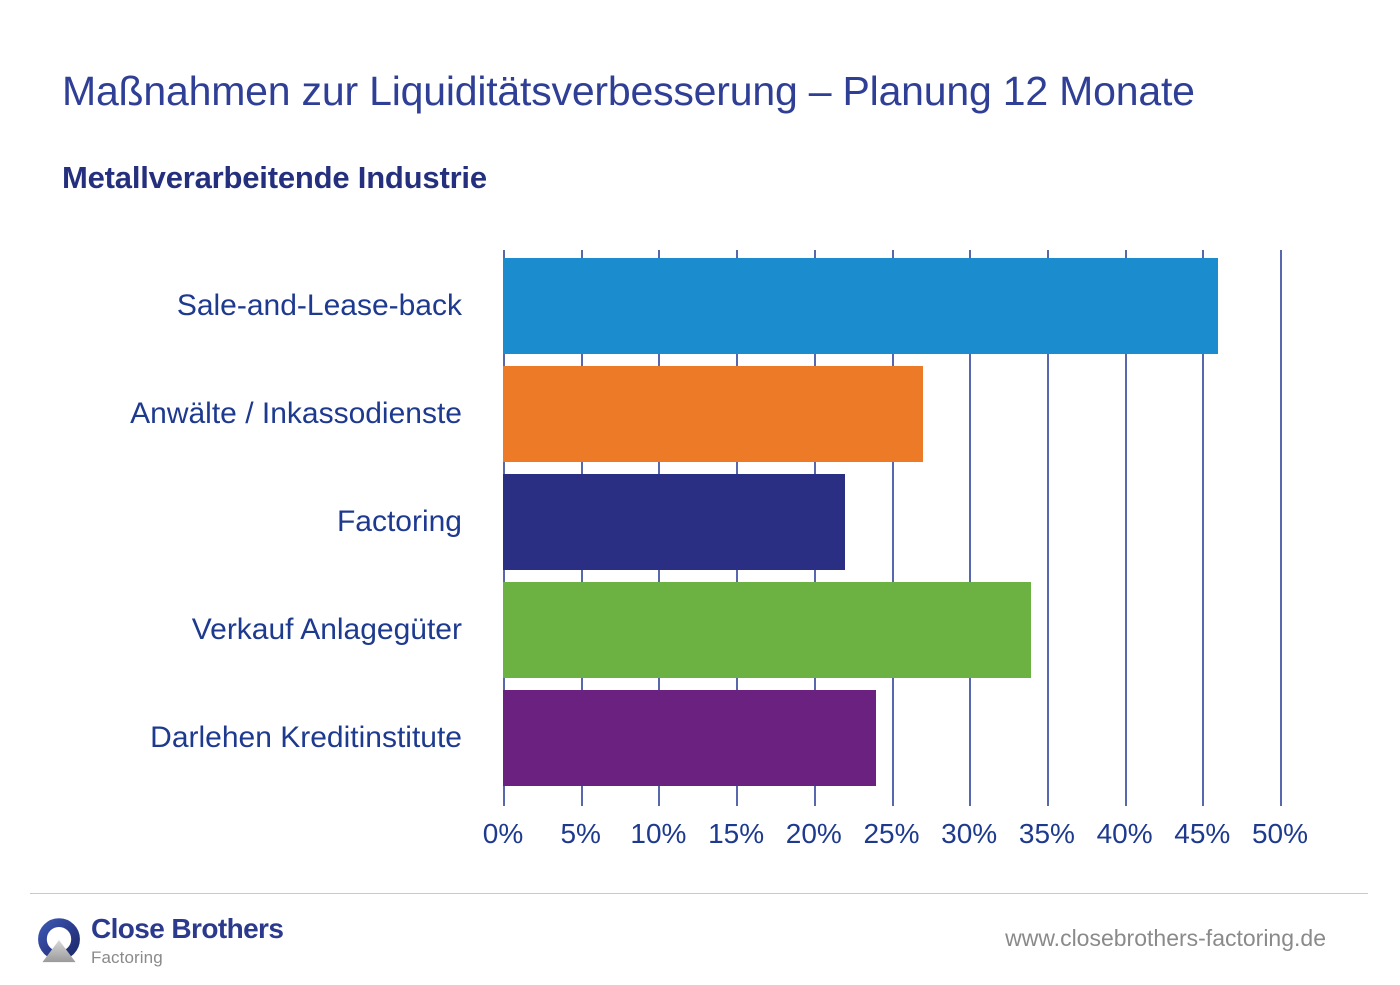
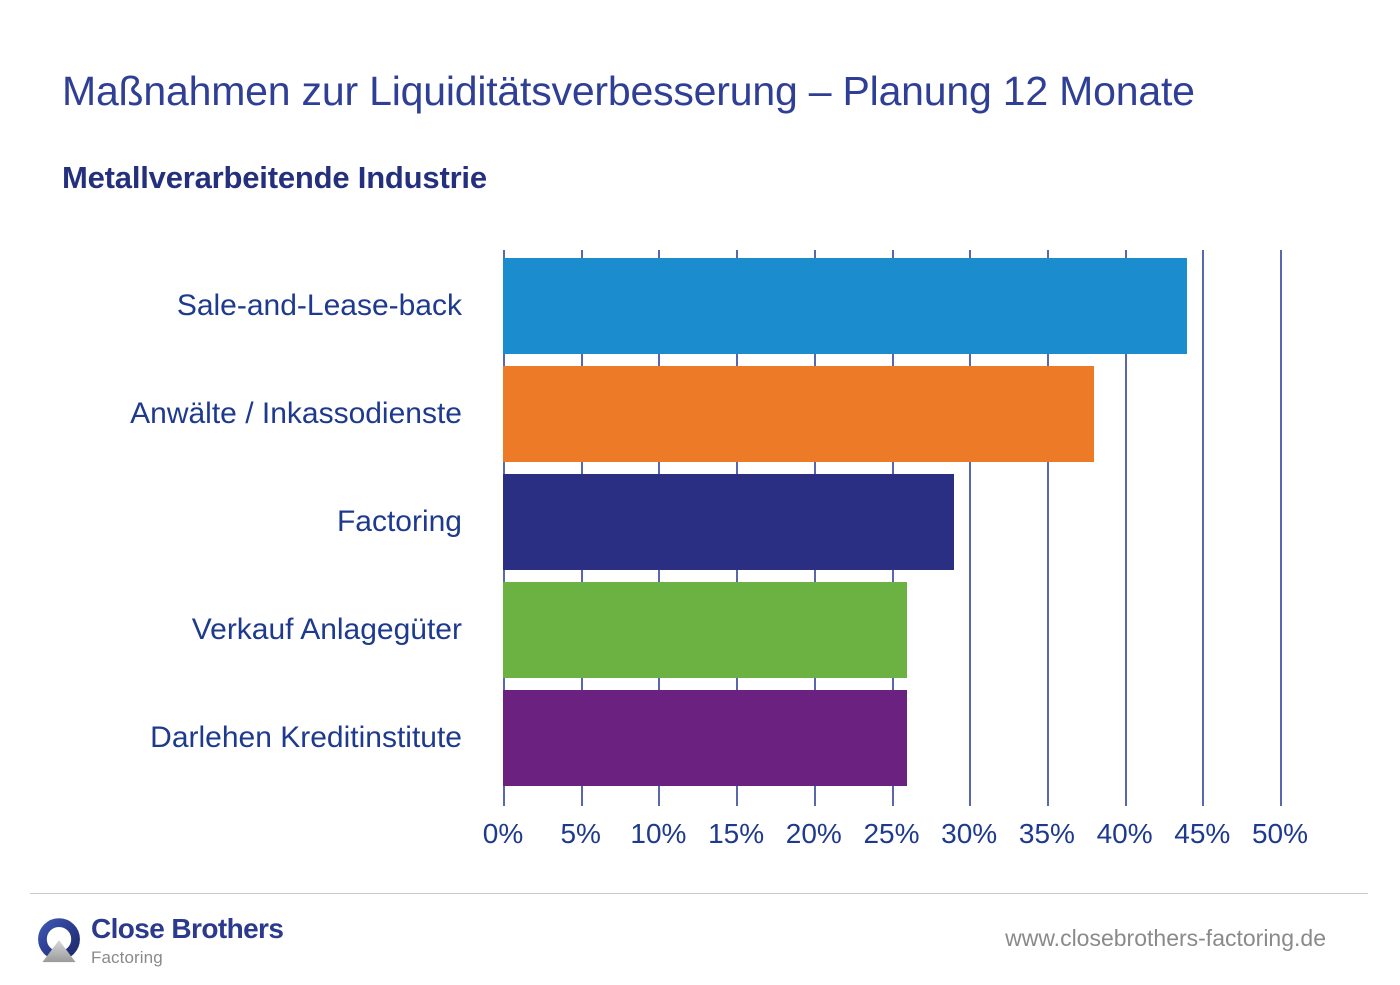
Sale-and-Lease-back: 46% -> 44%
Anwälte / Inkassodienste: 27% -> 38%
Factoring: 22% -> 29%
Verkauf Anlagegüter: 34% -> 26%
Darlehen Kreditinstitute: 24% -> 26%
